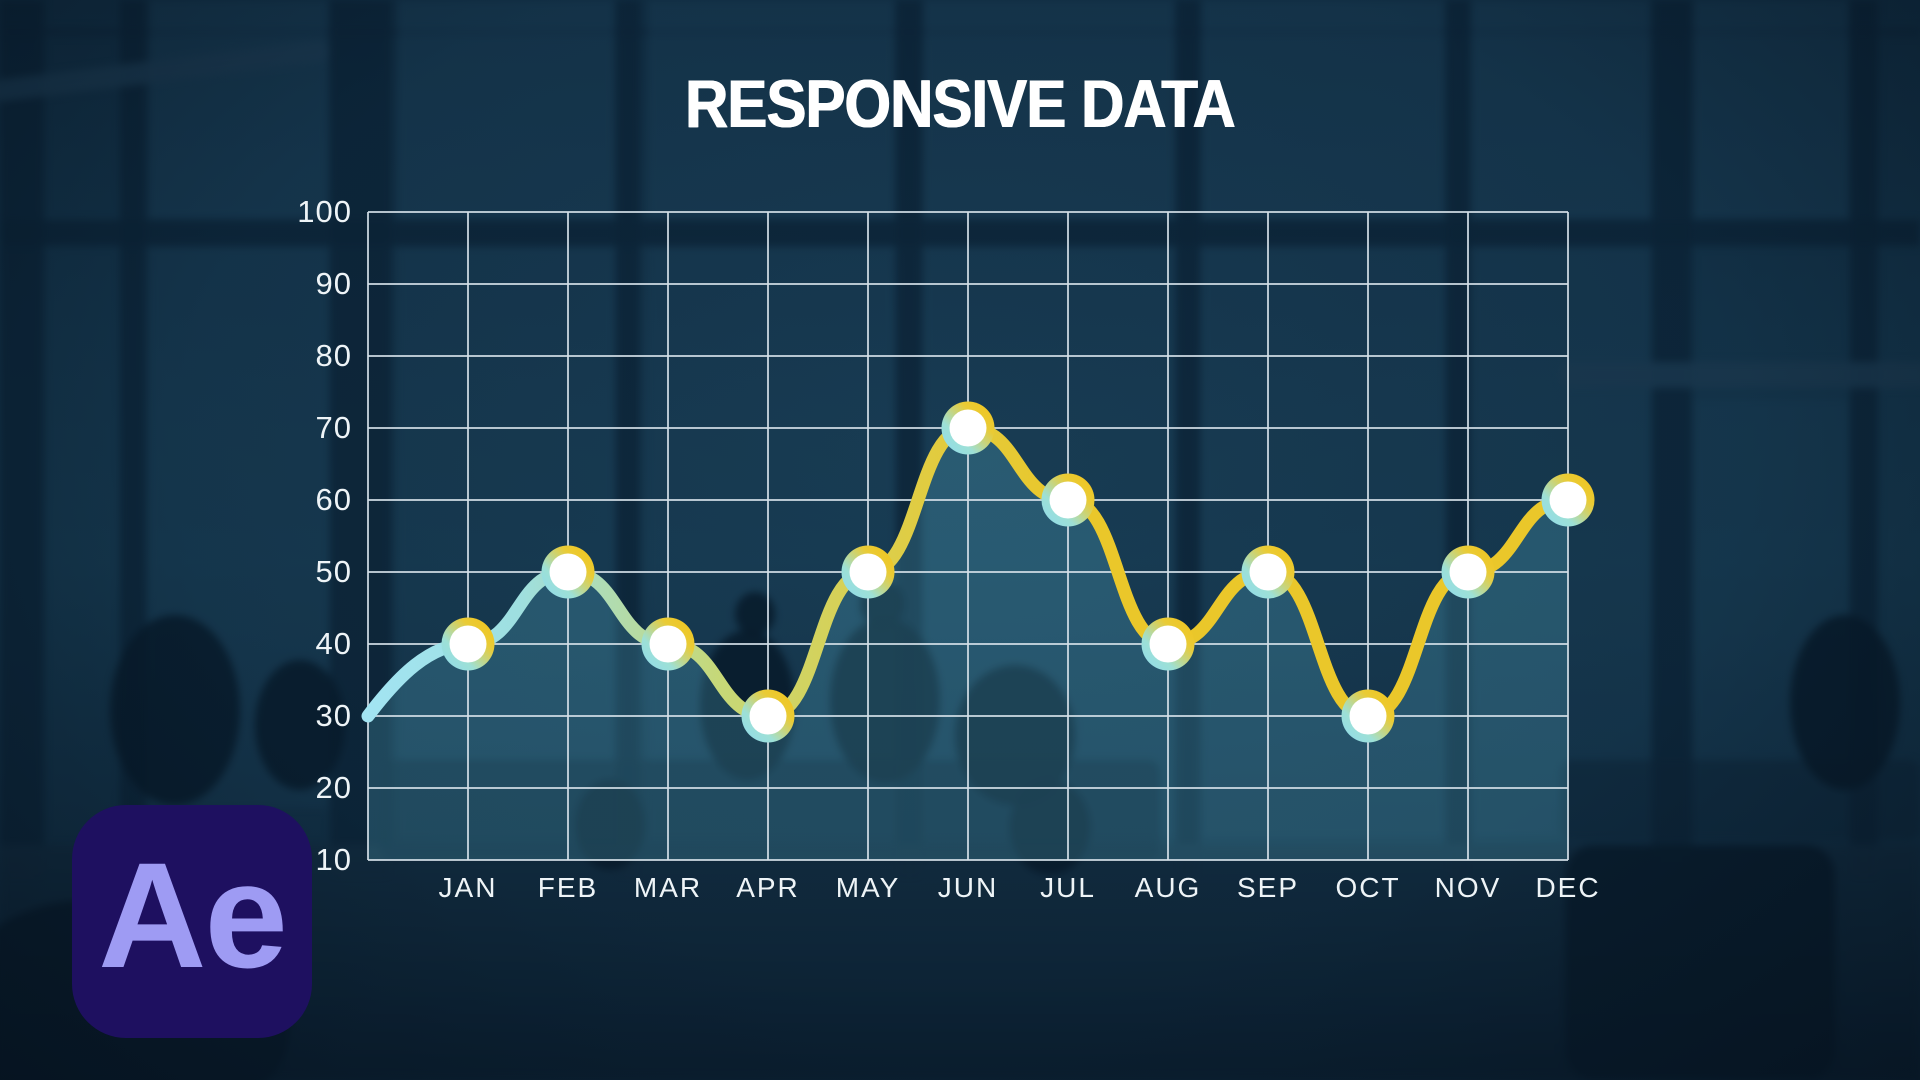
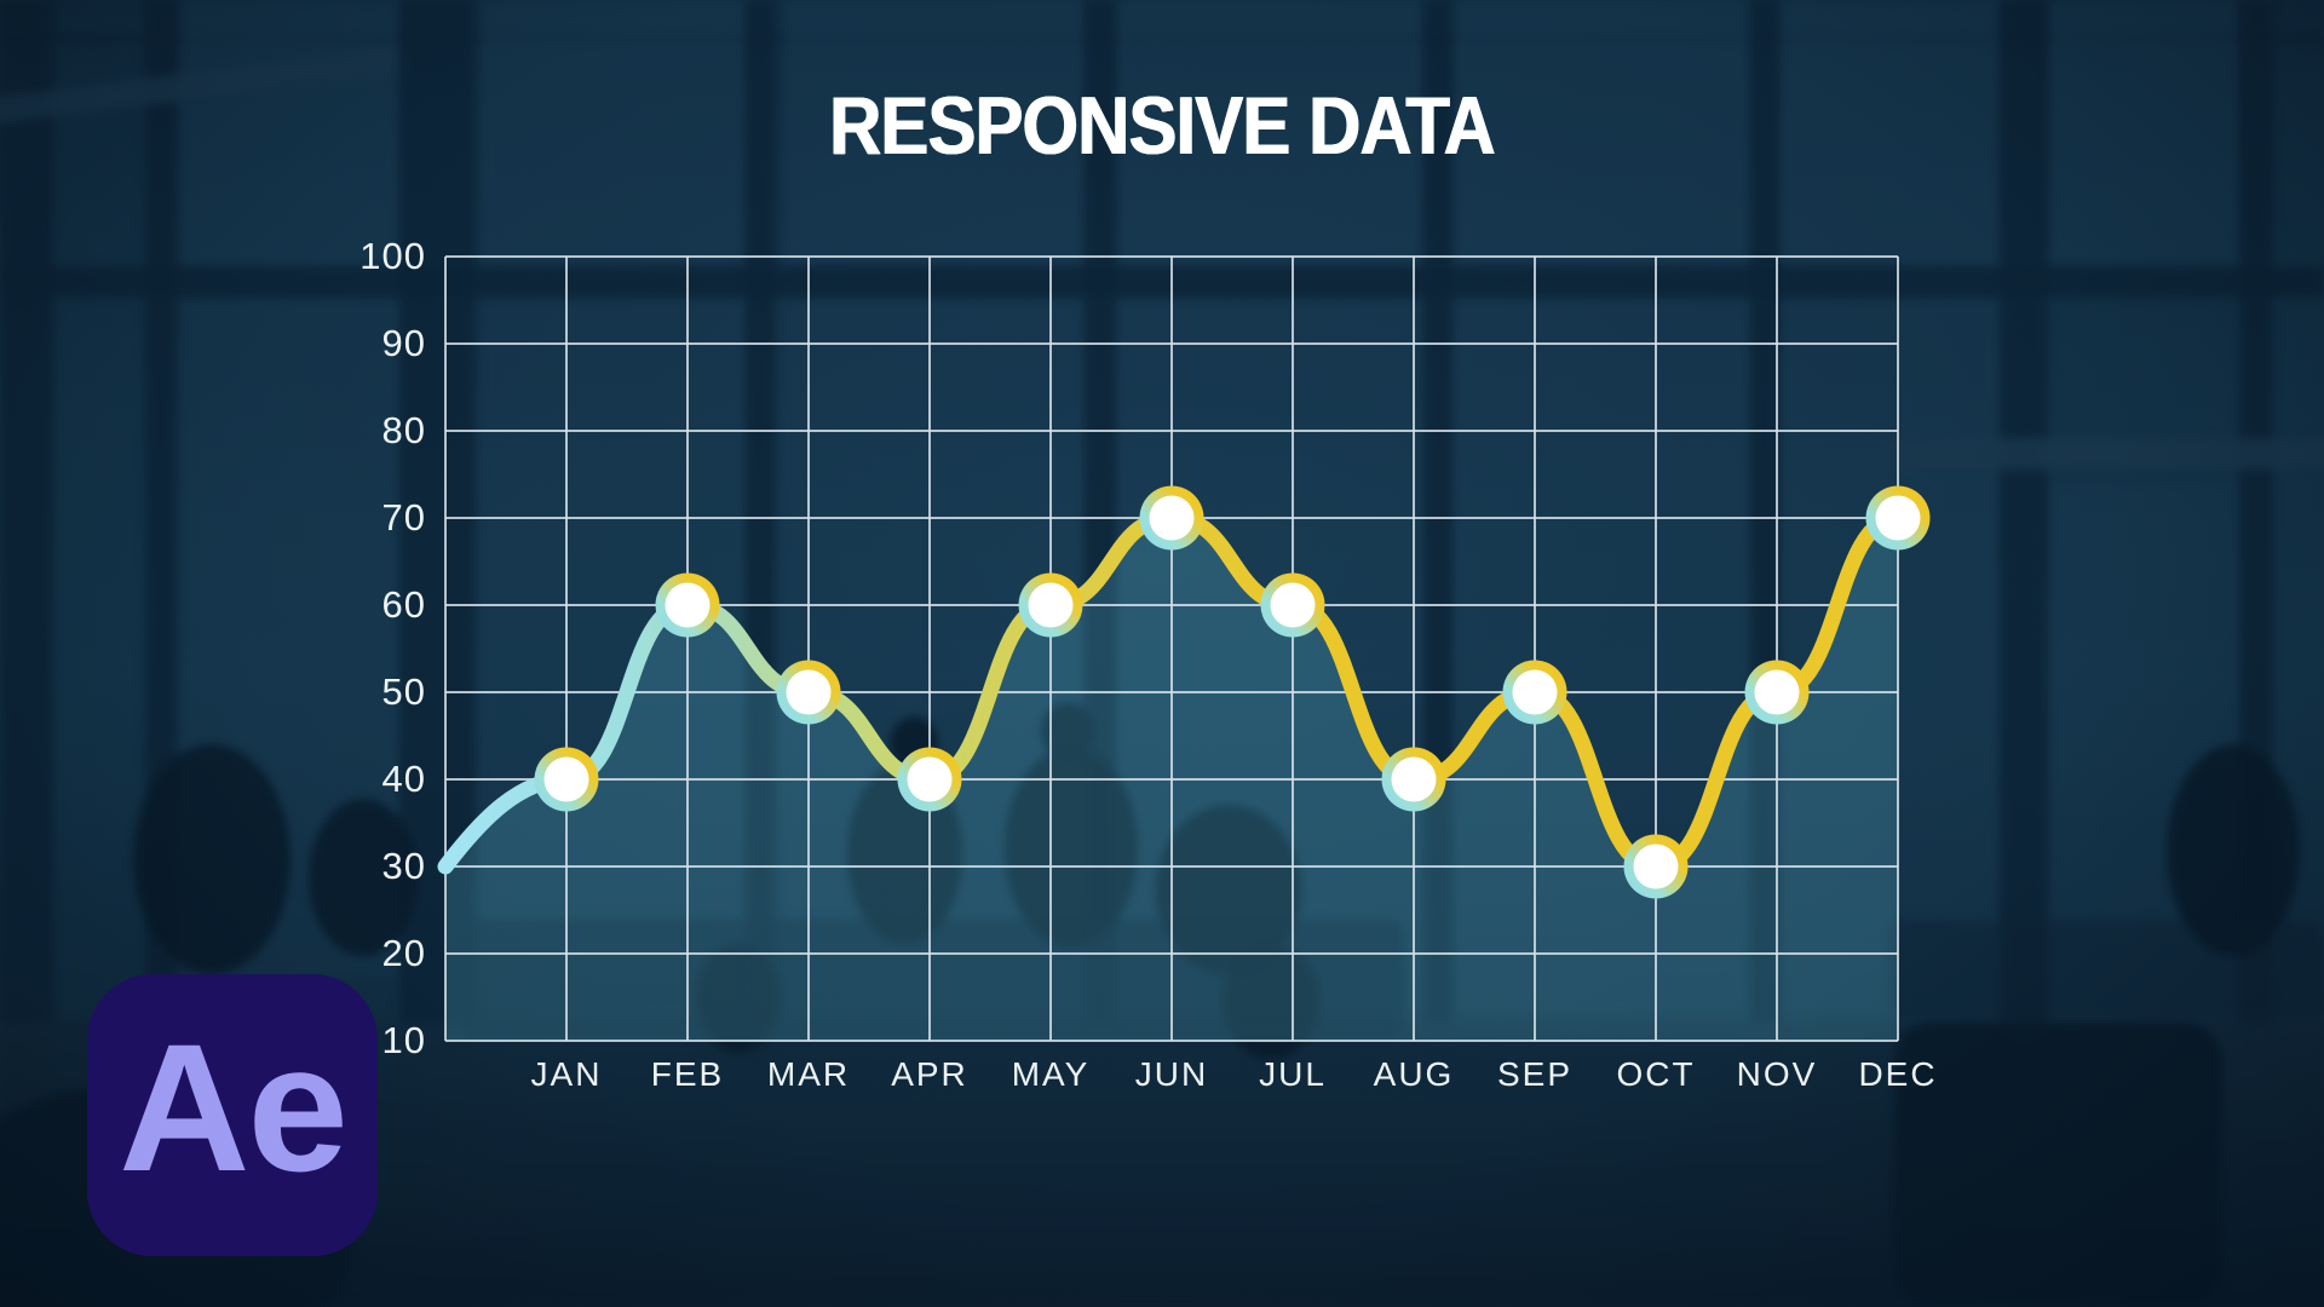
FEB: 50 -> 60
MAR: 40 -> 50
APR: 30 -> 40
MAY: 50 -> 60
DEC: 60 -> 70
